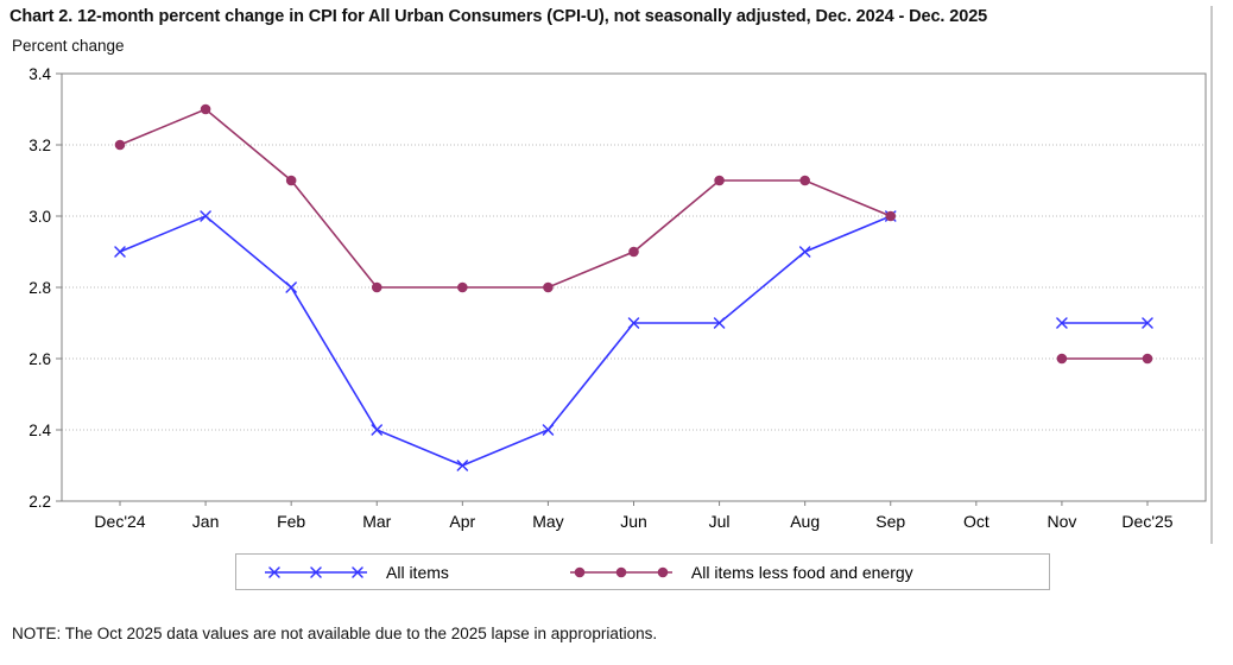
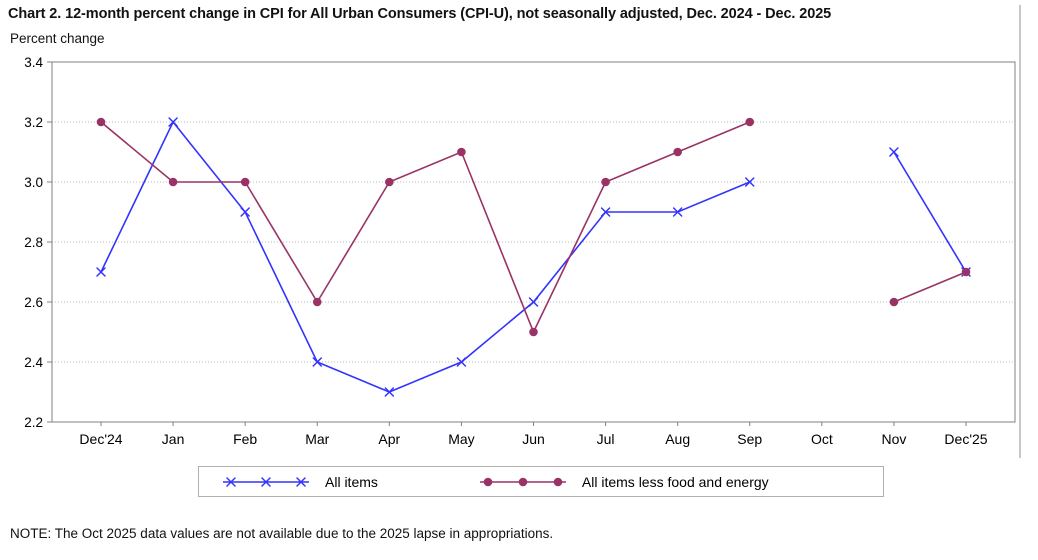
All items/Dec'24: 2.9 -> 2.7
All items/Jan: 3.0 -> 3.2
All items less food and energy/Jan: 3.3 -> 3.0
All items/Feb: 2.8 -> 2.9
All items less food and energy/Feb: 3.1 -> 3.0
All items less food and energy/Mar: 2.8 -> 2.6
All items less food and energy/Apr: 2.8 -> 3.0
All items less food and energy/May: 2.8 -> 3.1
All items/Jun: 2.7 -> 2.6
All items less food and energy/Jun: 2.9 -> 2.5
All items/Jul: 2.7 -> 2.9
All items less food and energy/Jul: 3.1 -> 3.0
All items less food and energy/Sep: 3.0 -> 3.2
All items/Nov: 2.7 -> 3.1
All items less food and energy/Dec'25: 2.6 -> 2.7
